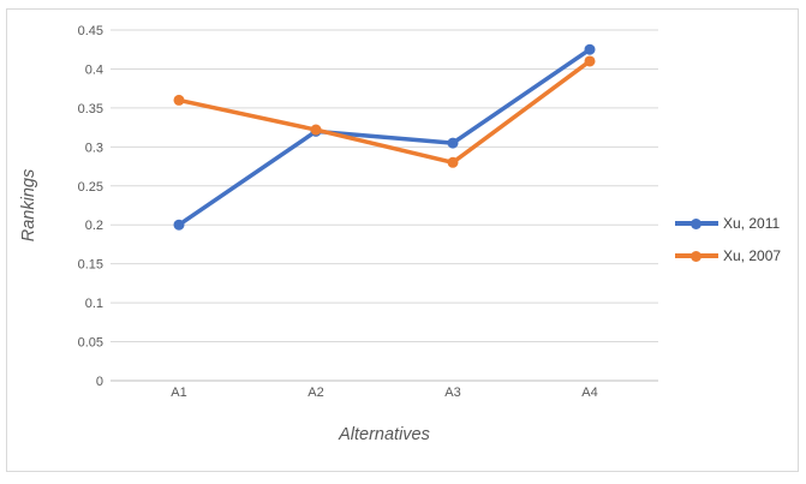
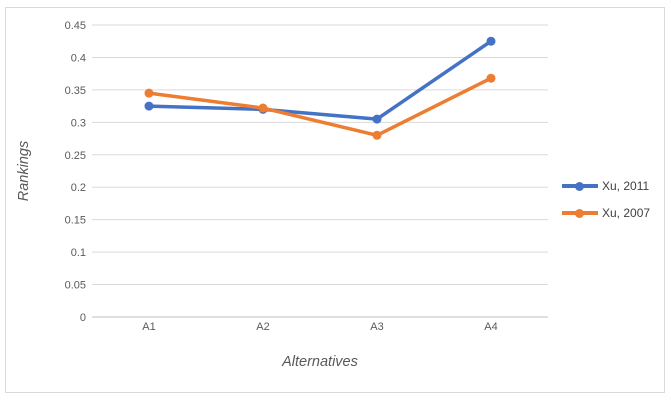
Xu, 2011/A1: 0.20 -> 0.33
Xu, 2007/A1: 0.36 -> 0.34
Xu, 2007/A4: 0.41 -> 0.37
